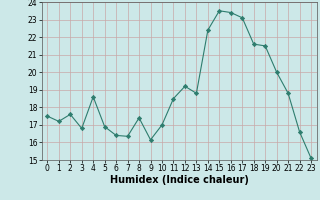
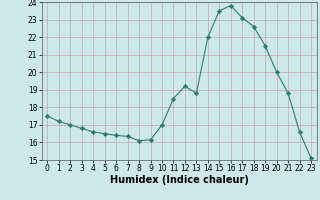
2: 17.6 -> 17.0
4: 18.6 -> 16.6
5: 16.9 -> 16.5
8: 17.4 -> 16.1
14: 22.4 -> 22.0
16: 23.4 -> 23.8
18: 21.6 -> 22.6
